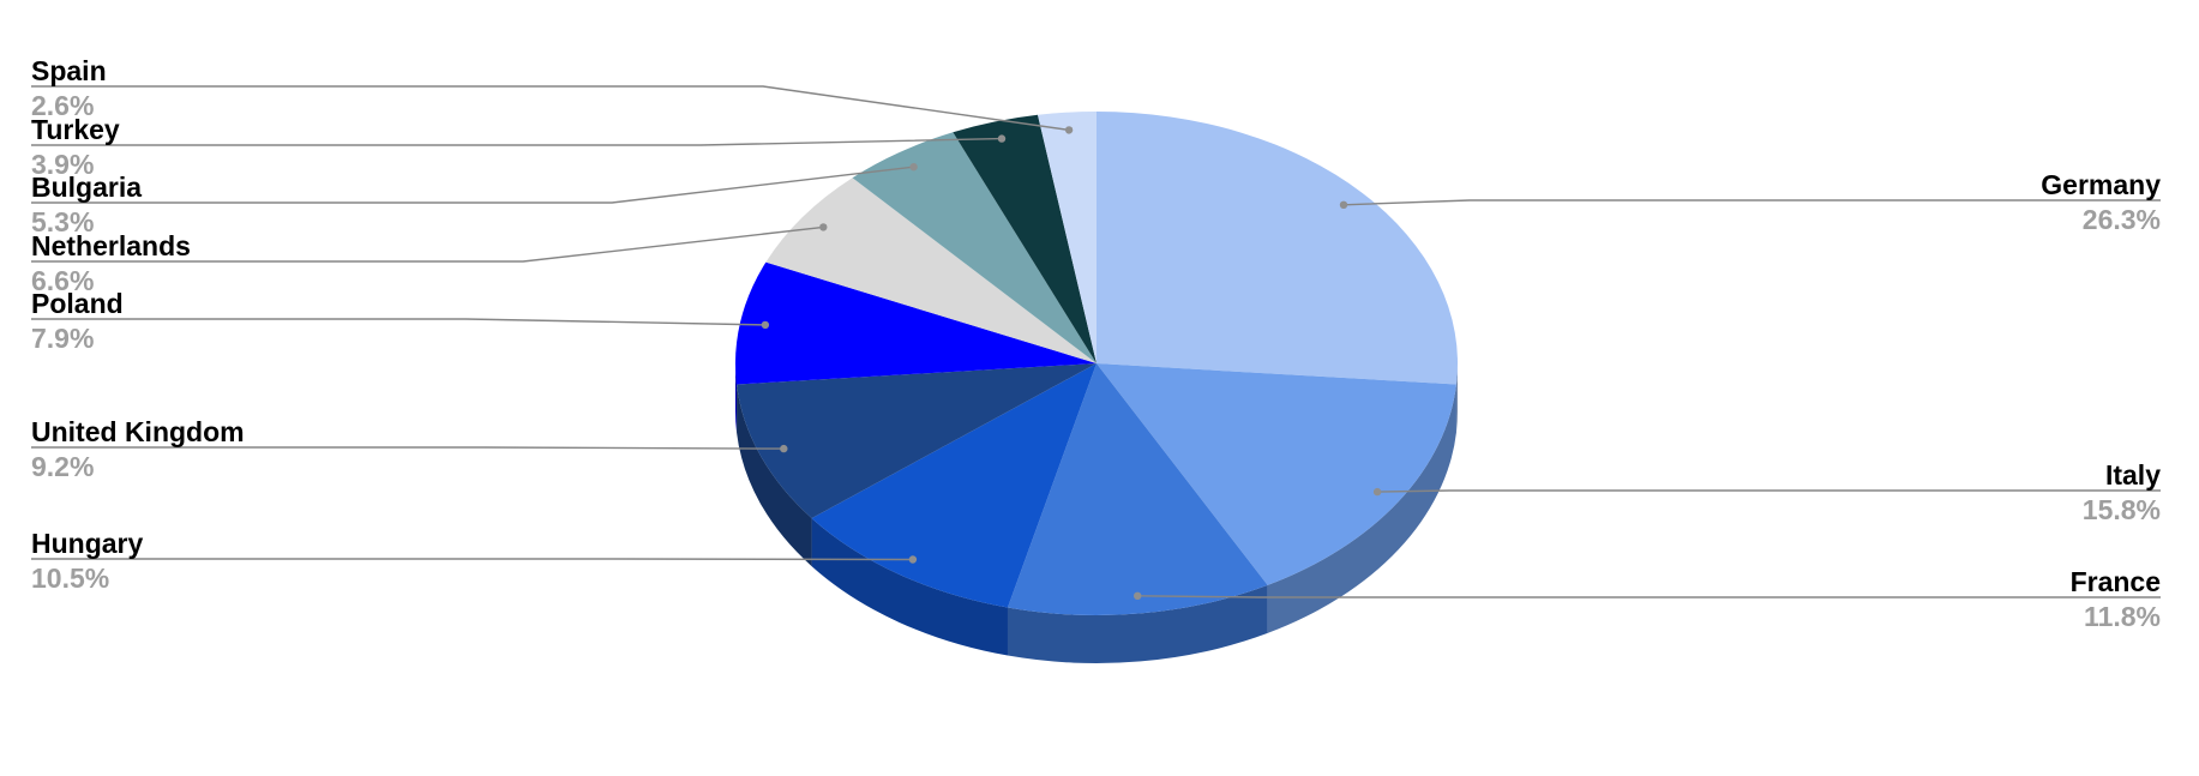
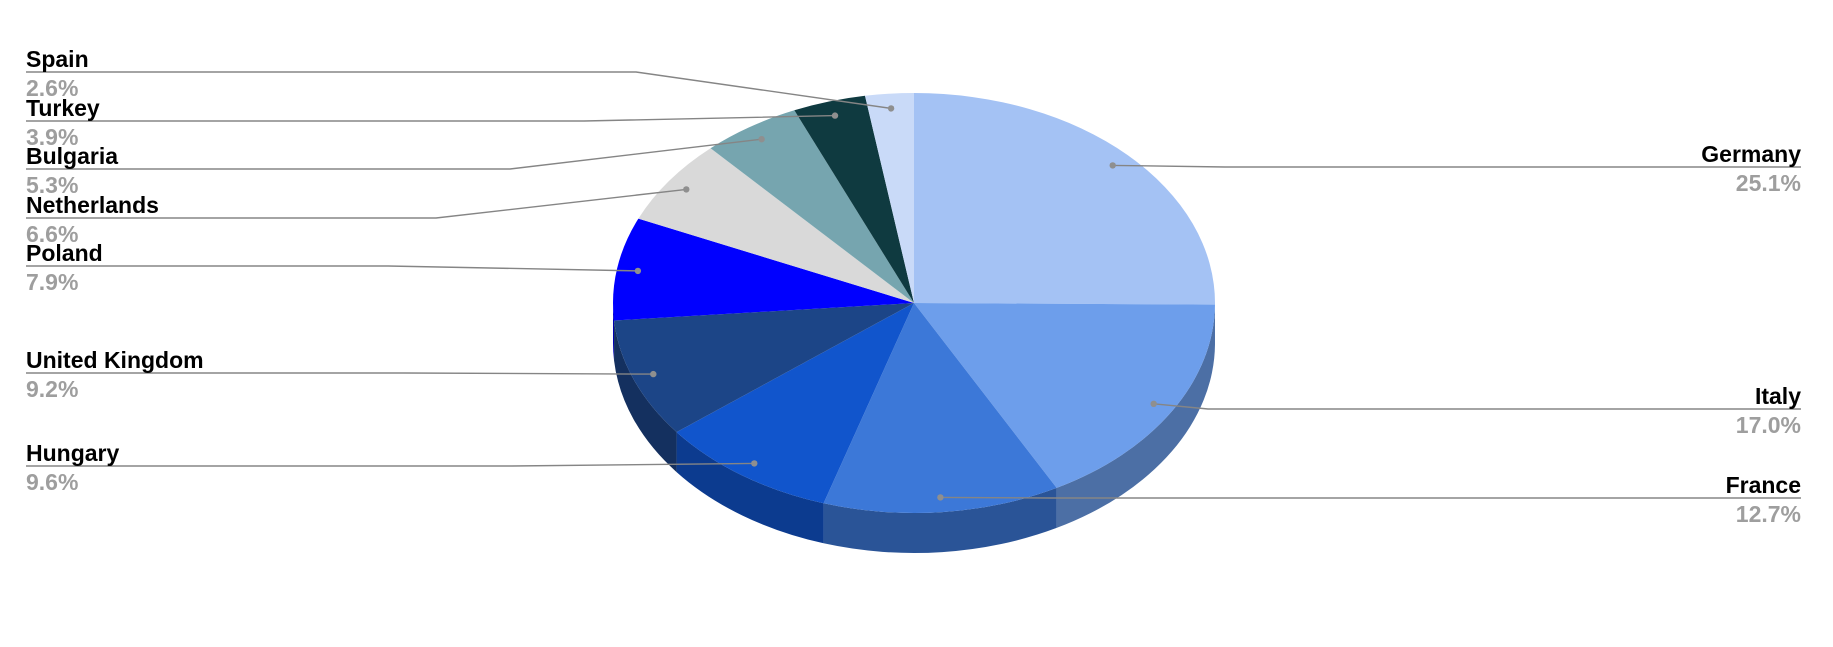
Germany: 26.3% -> 25.1%
Italy: 15.8% -> 17.0%
France: 11.8% -> 12.7%
Hungary: 10.5% -> 9.6%
